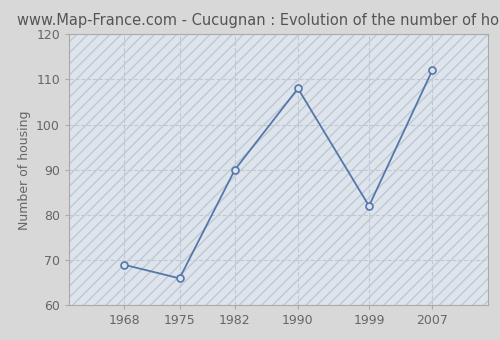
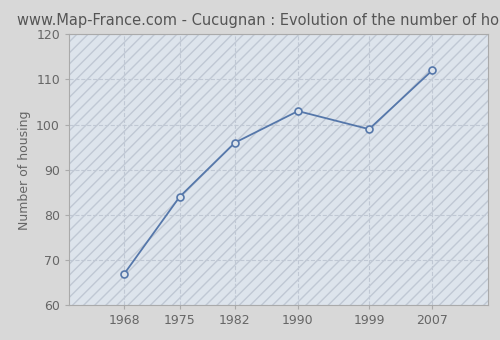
1968: 69 -> 67
1975: 66 -> 84
1982: 90 -> 96
1990: 108 -> 103
1999: 82 -> 99
